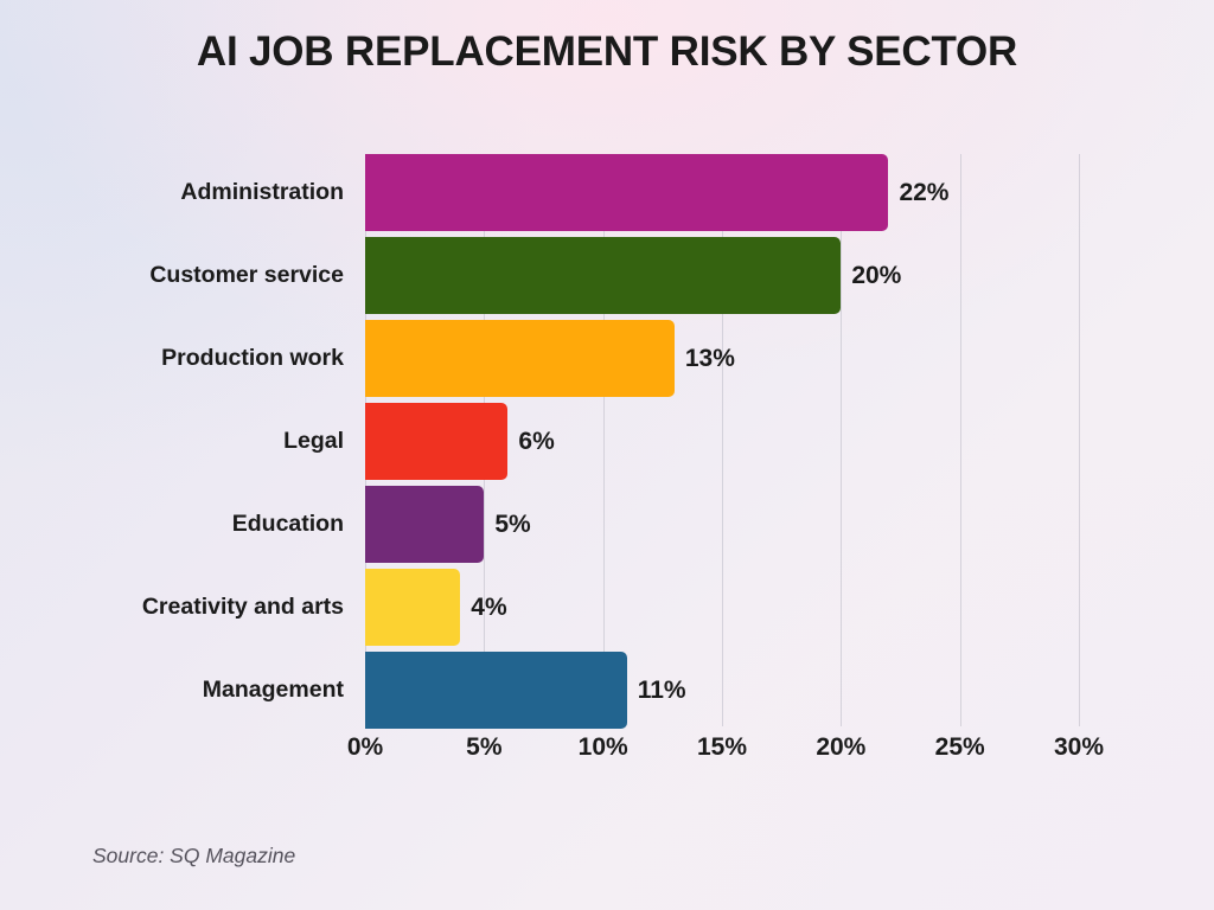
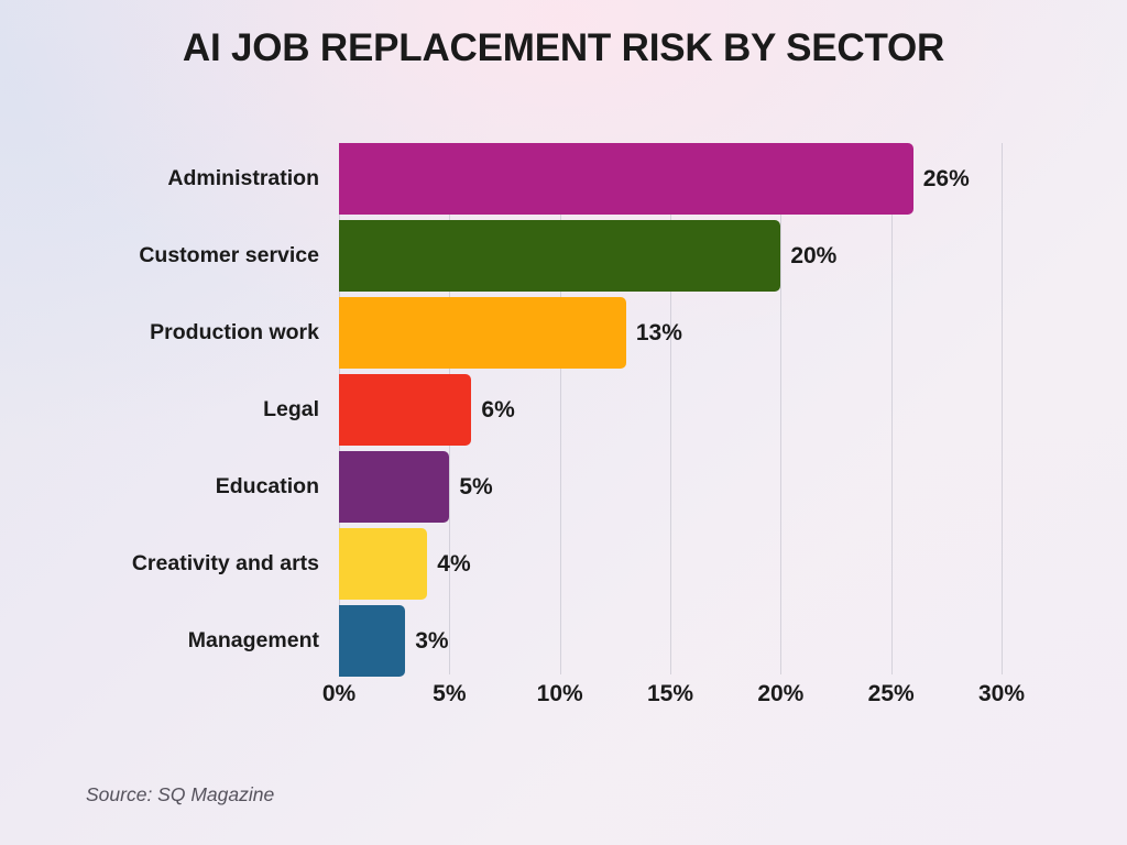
Administration: 22% -> 26%
Management: 11% -> 3%
